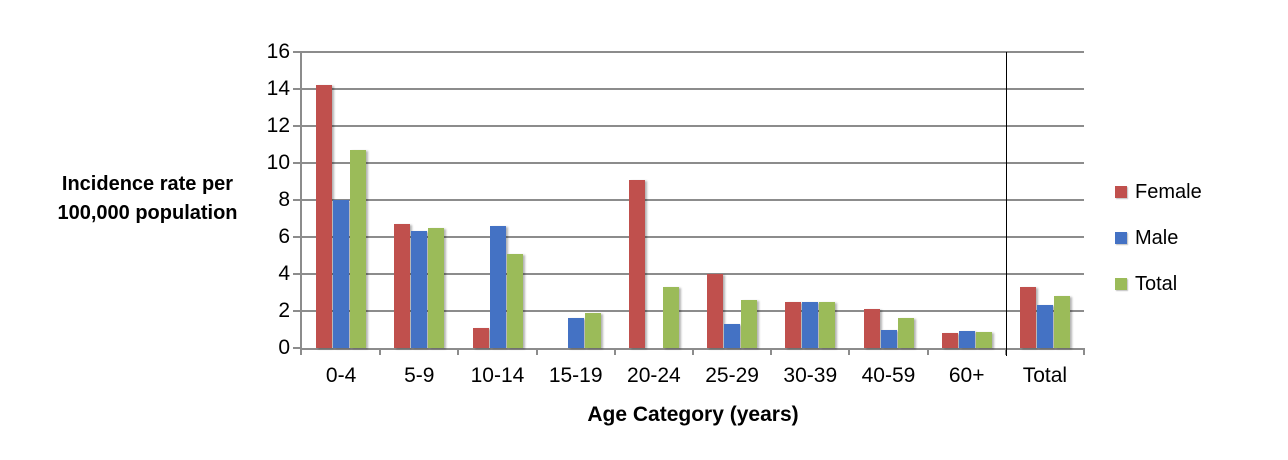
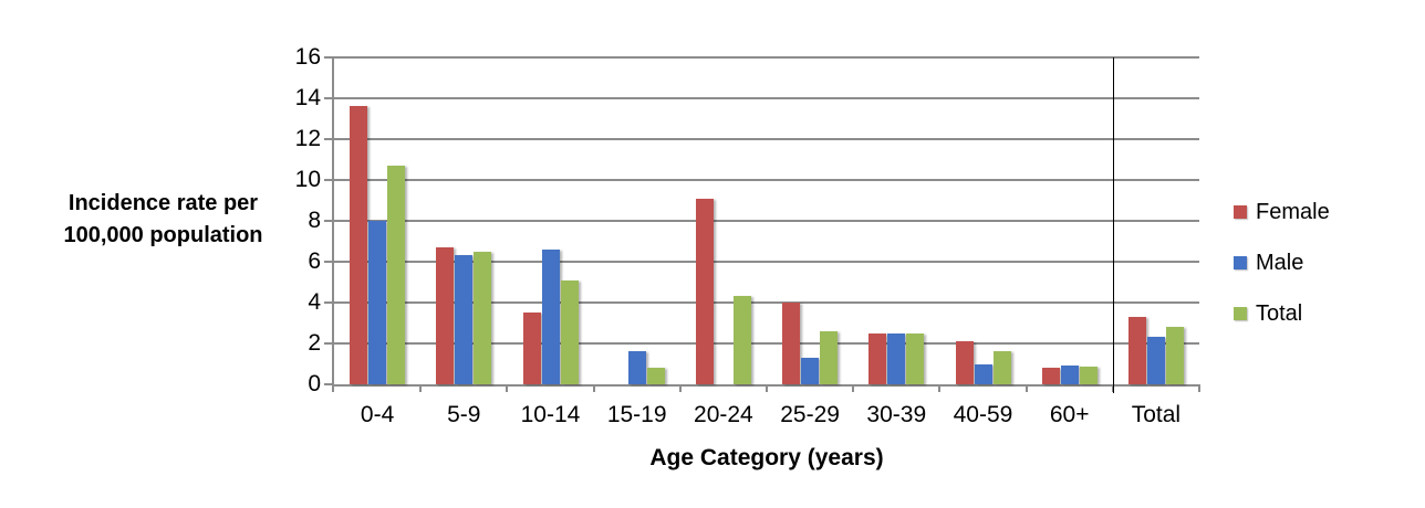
Female/0-4: 14.2 -> 13.6
Female/10-14: 1.1 -> 3.5
Total/15-19: 1.9 -> 0.8
Total/20-24: 3.3 -> 4.3
